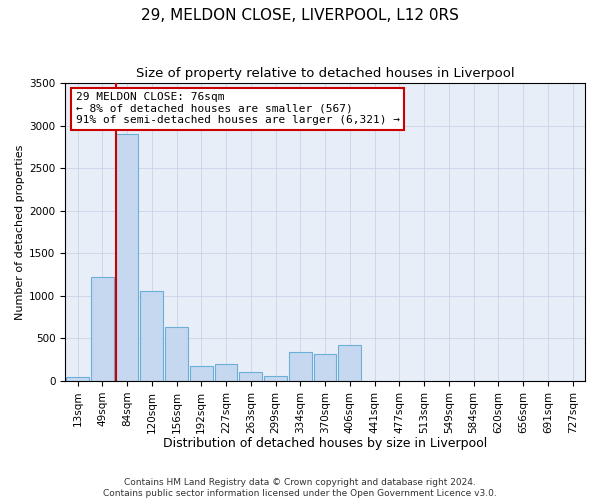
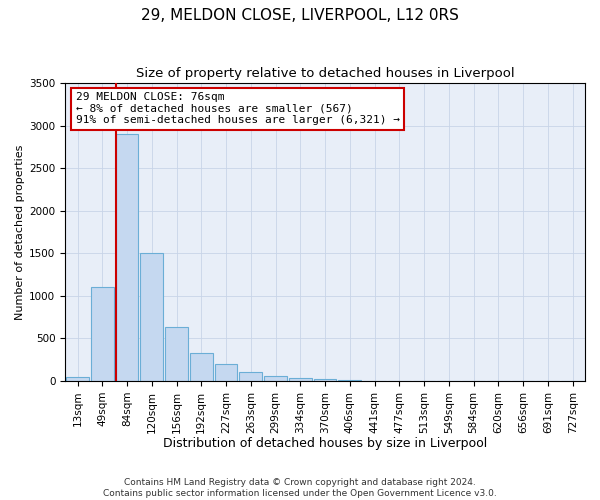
49sqm: 1220 -> 1100
120sqm: 1060 -> 1500
192sqm: 180 -> 330
334sqm: 340 -> 40
370sqm: 320 -> 20
406sqm: 420 -> 10
